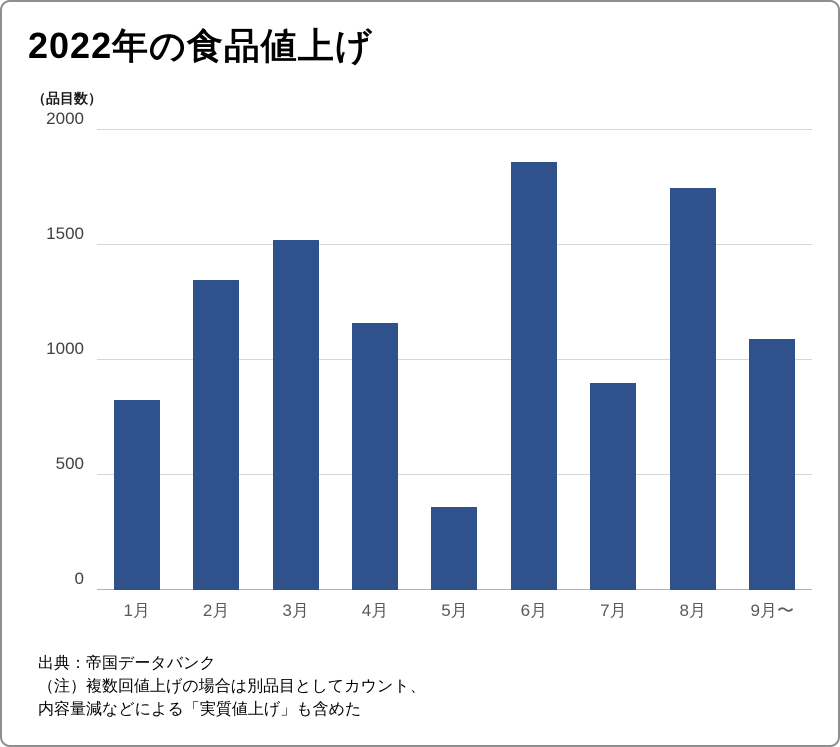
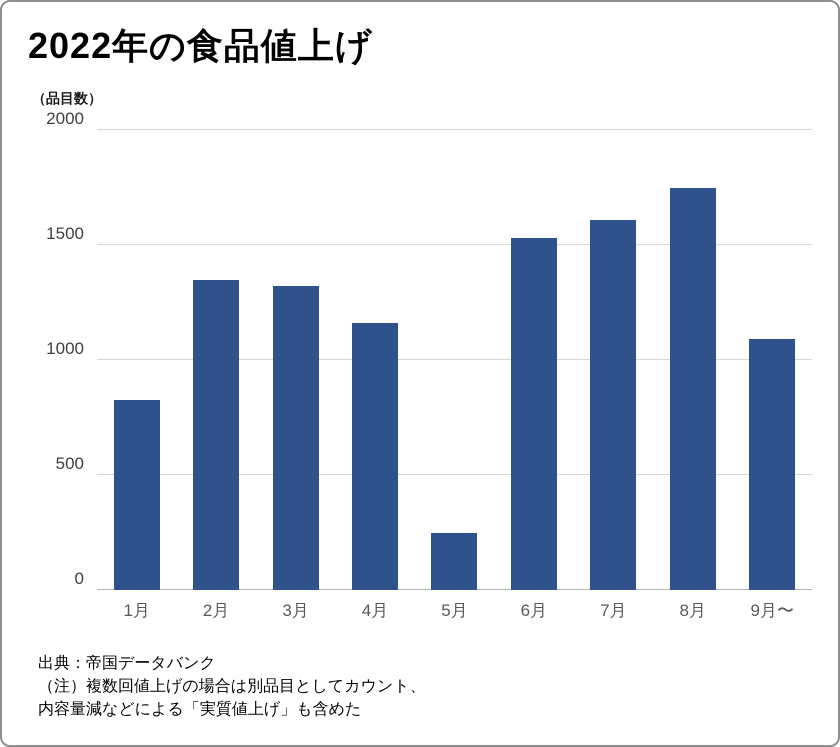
3月: 1520 -> 1320
5月: 360 -> 250
6月: 1860 -> 1530
7月: 900 -> 1610
